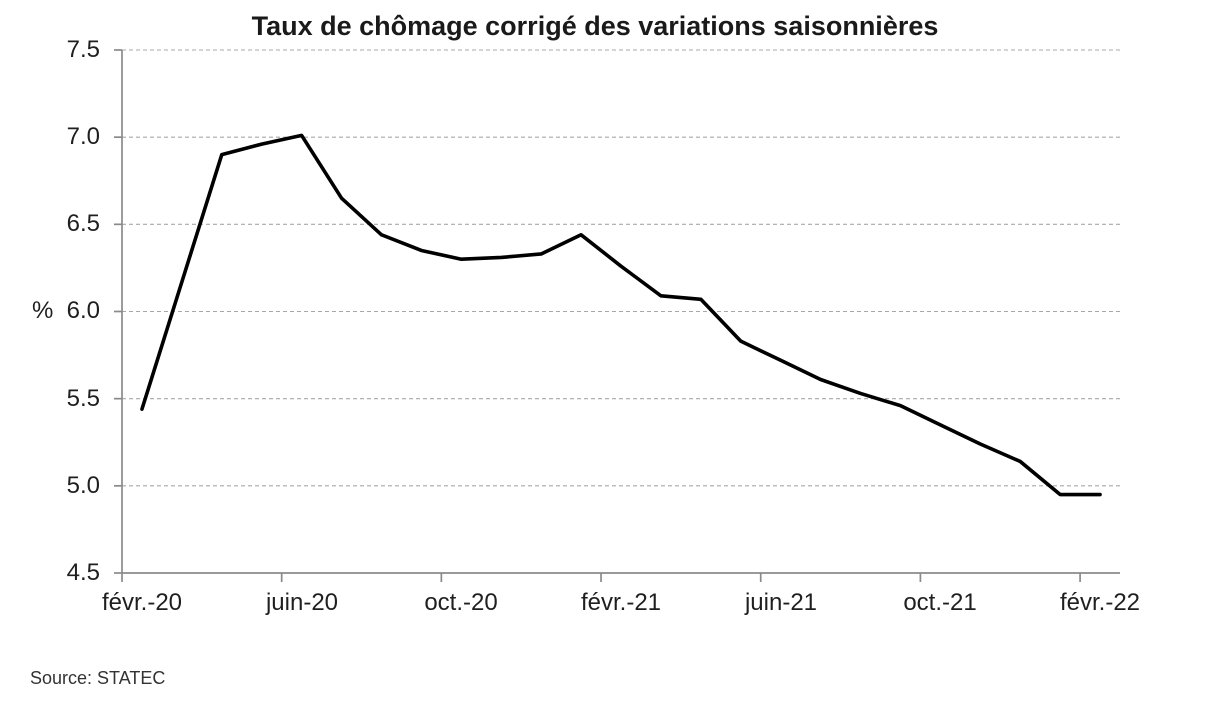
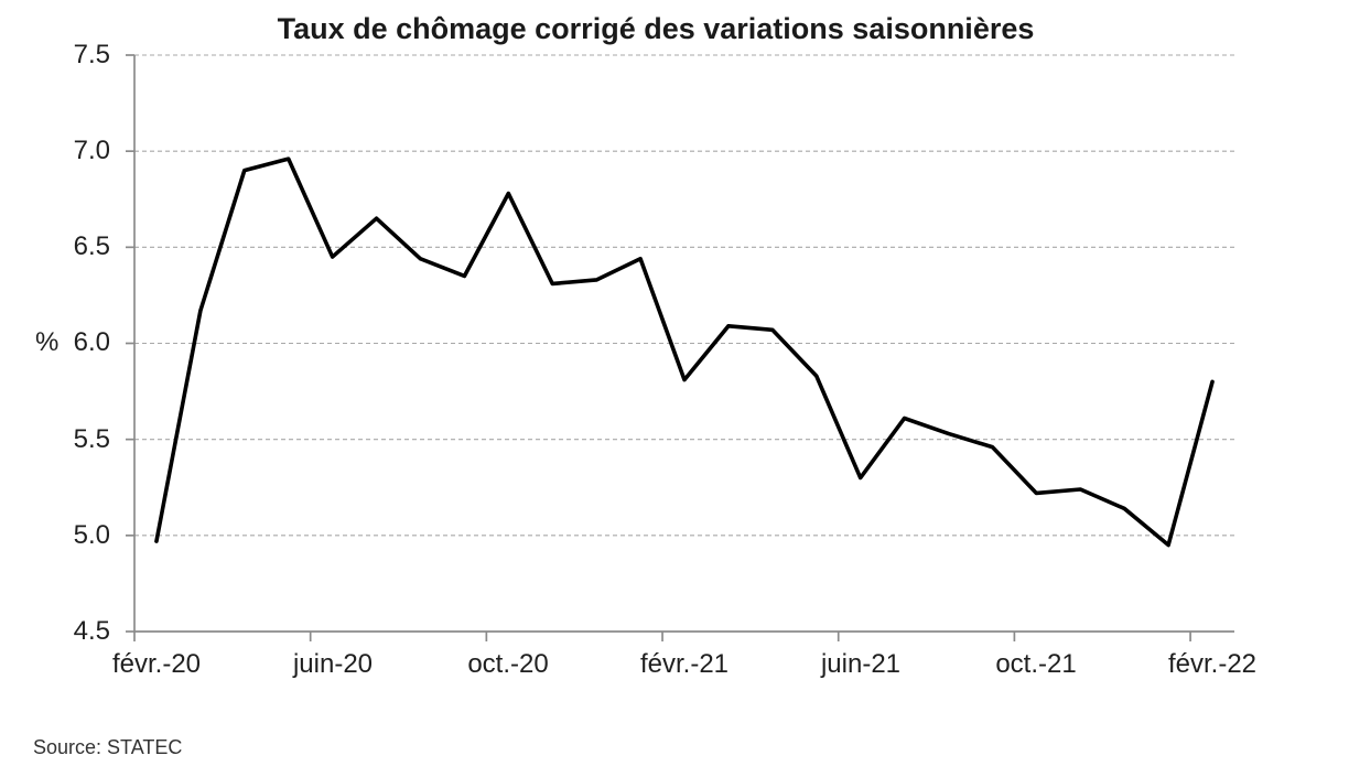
févr.-20: 5.44 -> 4.97
juin-20: 7.01 -> 6.45
oct.-20: 6.30 -> 6.78
févr.-21: 6.26 -> 5.81
juin-21: 5.72 -> 5.30
oct.-21: 5.35 -> 5.22
févr.-22: 4.95 -> 5.80
